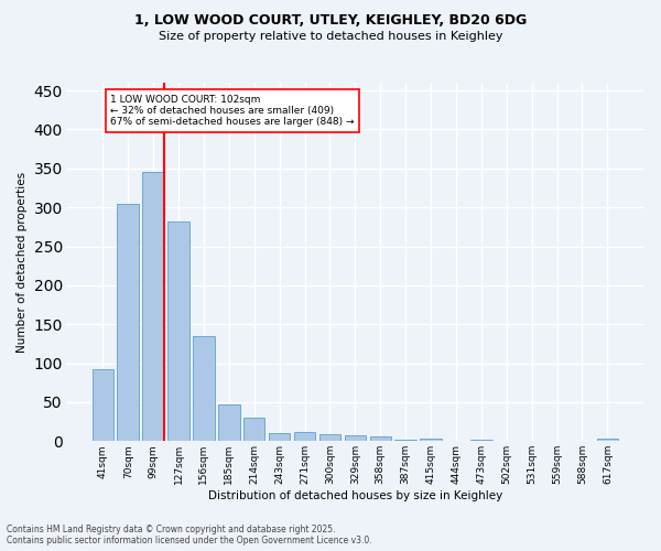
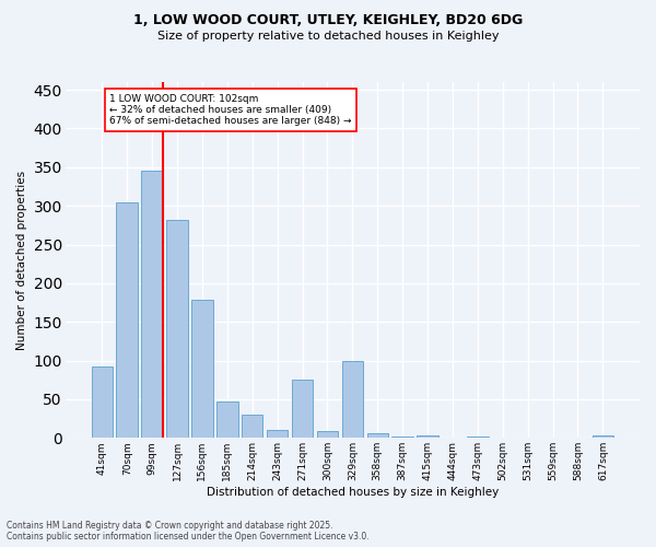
156sqm: 135 -> 178
271sqm: 12 -> 76
329sqm: 7 -> 100
